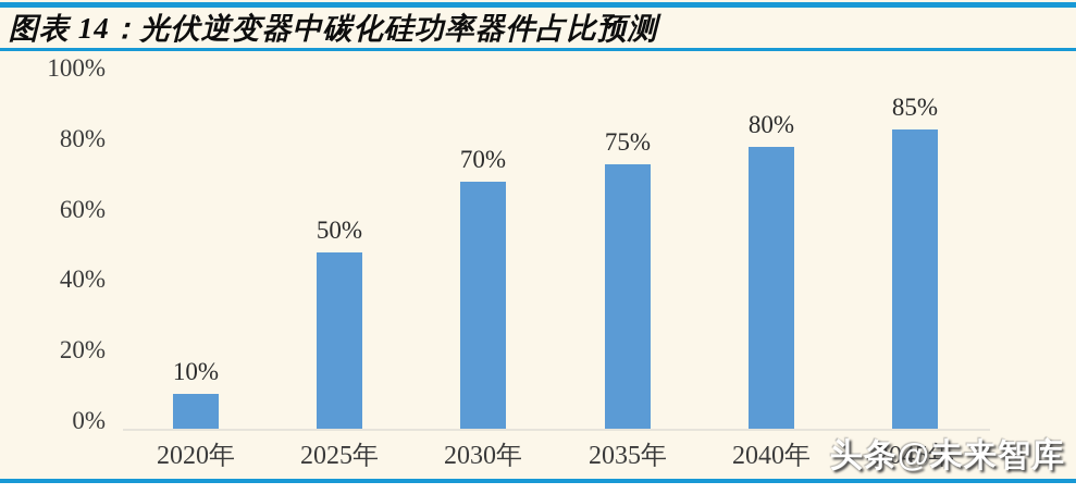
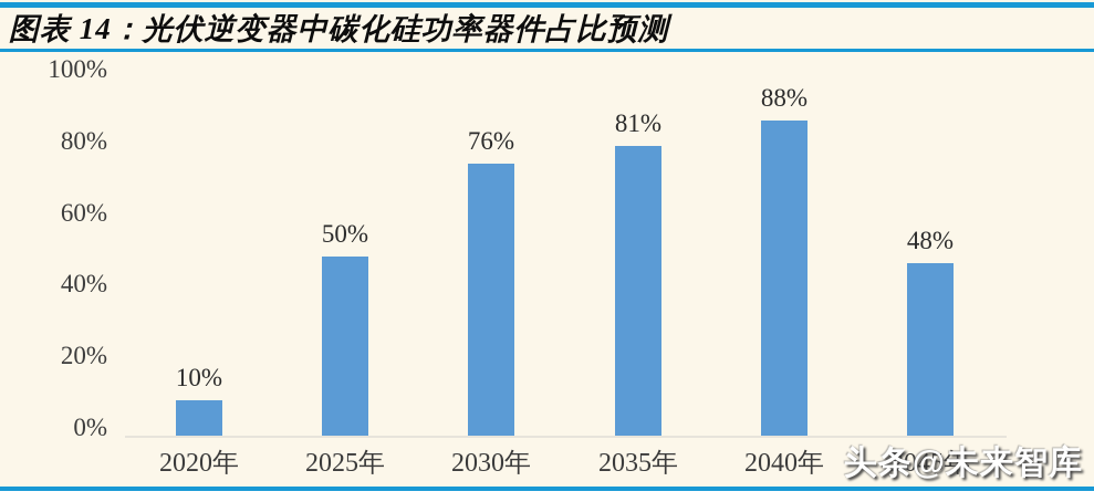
2030年: 70% -> 76%
2035年: 75% -> 81%
2040年: 80% -> 88%
2045年: 85% -> 48%
